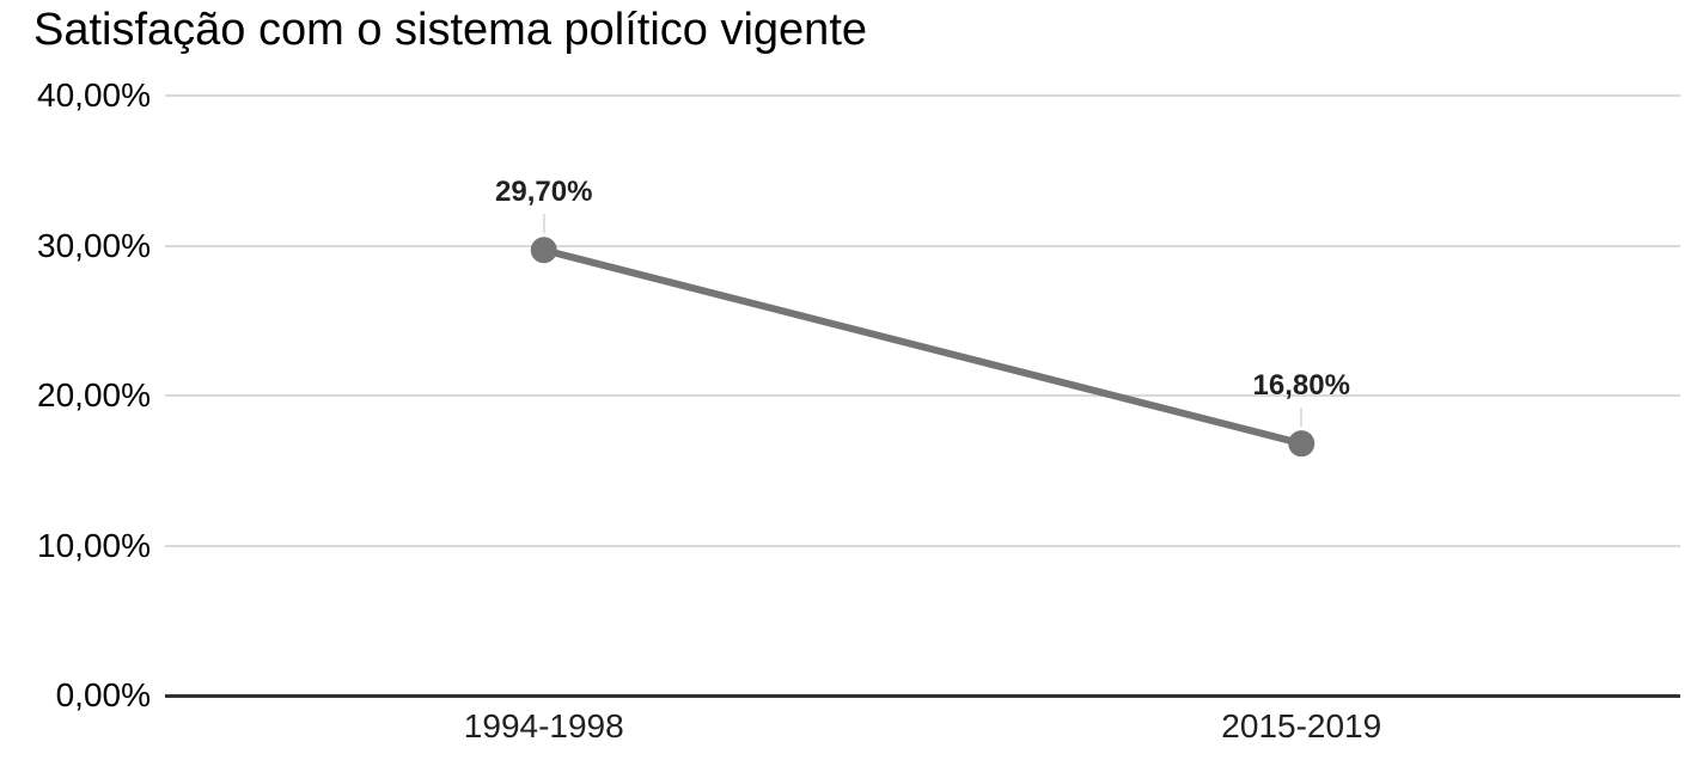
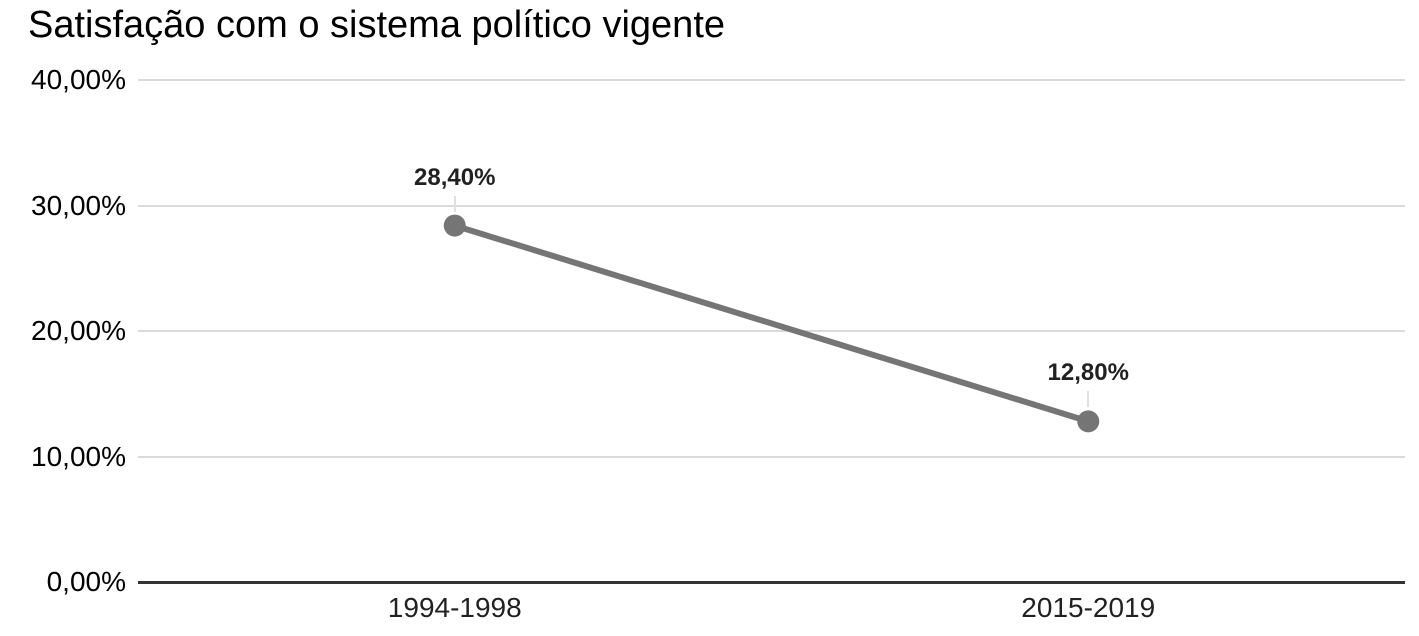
1994-1998: 29,70% -> 28,40%
2015-2019: 16,80% -> 12,80%
